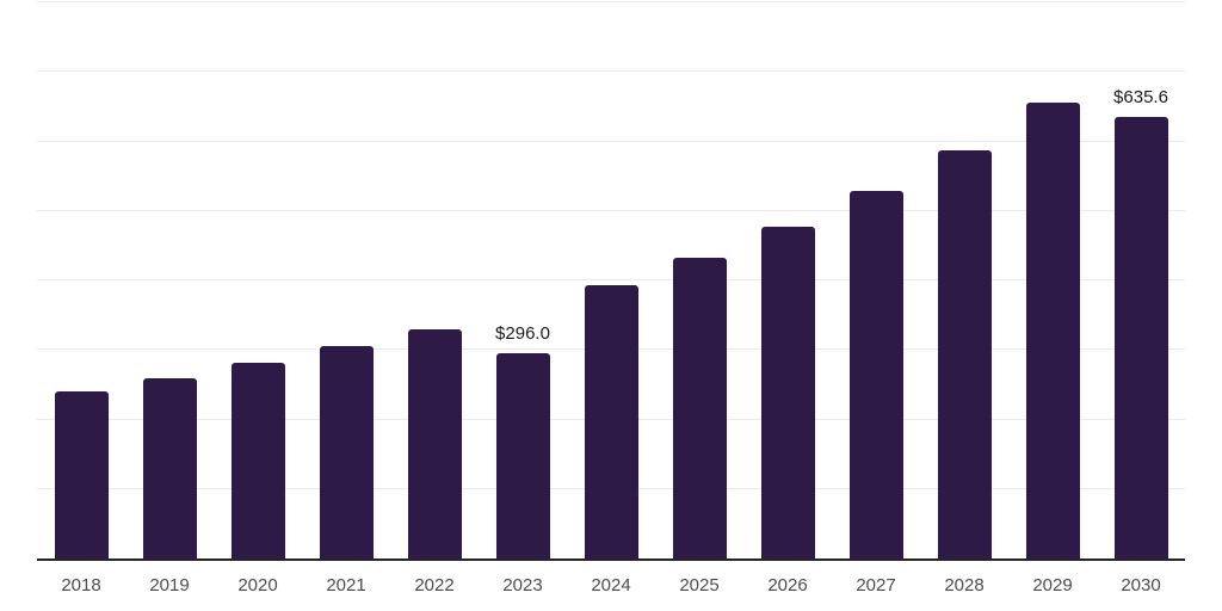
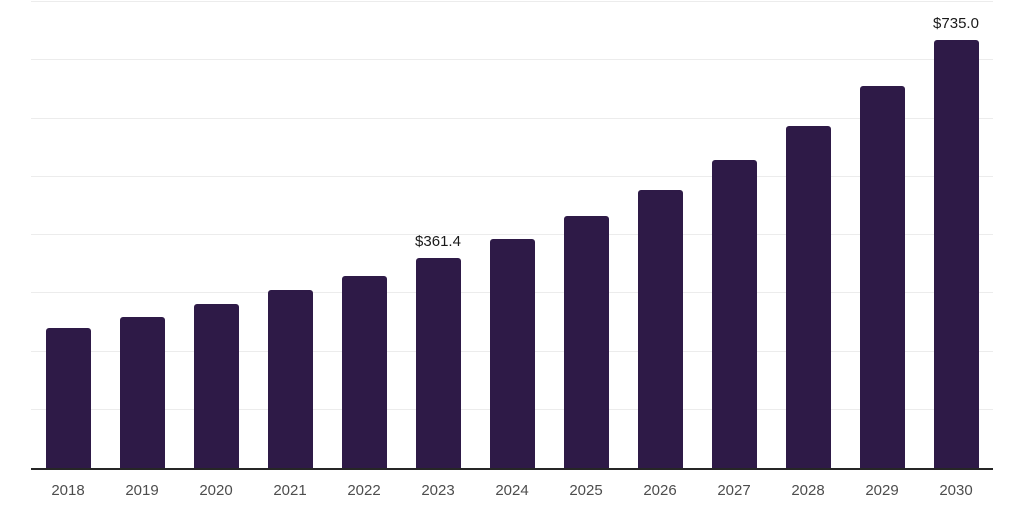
2023: $296.0 -> $361.4
2030: $635.6 -> $735.0
